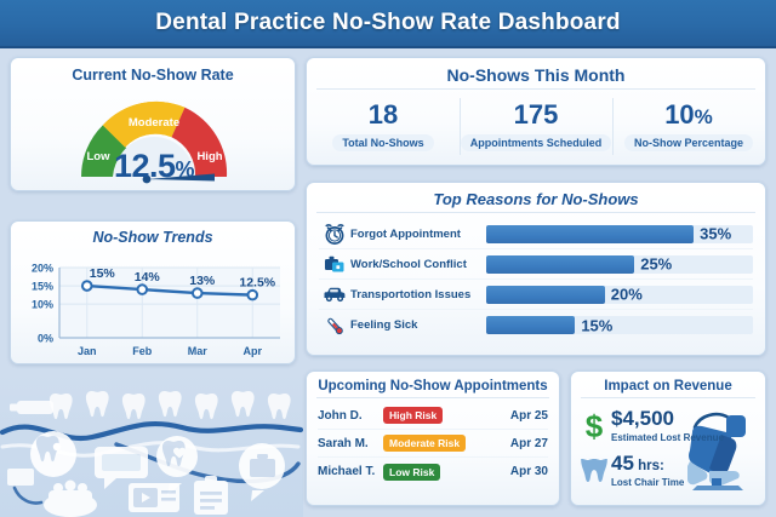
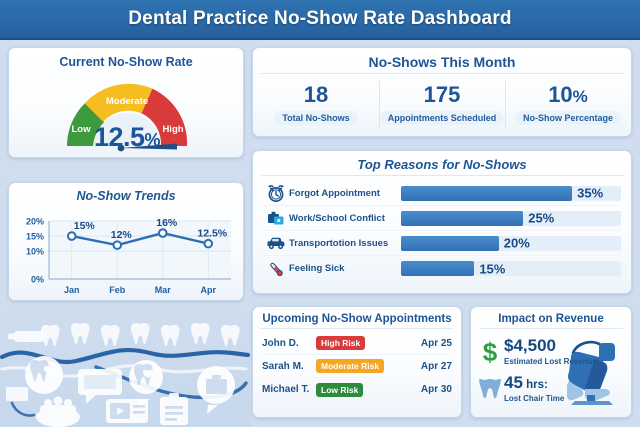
No-Show Trends/Feb: 14% -> 12%
No-Show Trends/Mar: 13% -> 16%
